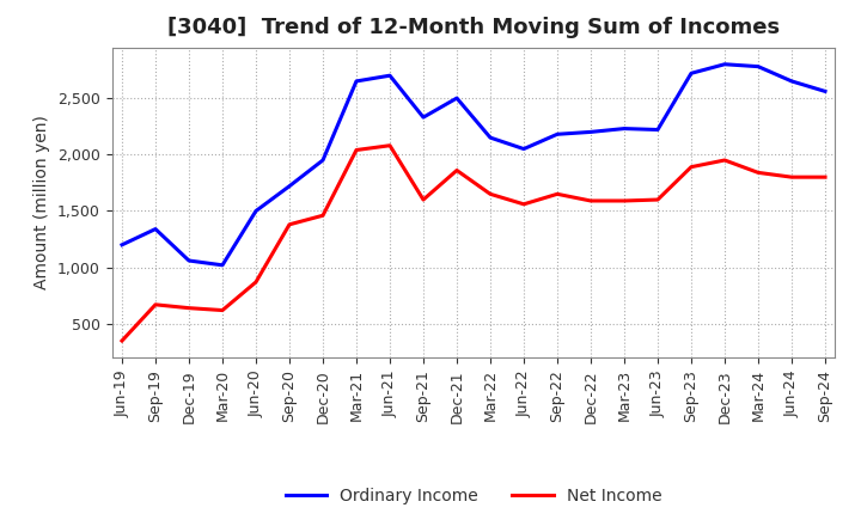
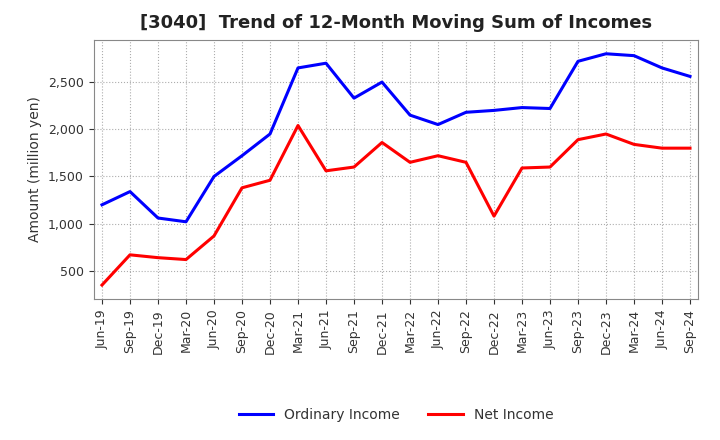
Net Income/Jun-21: 2,080 -> 1,560
Net Income/Jun-22: 1,560 -> 1,720
Net Income/Dec-22: 1,590 -> 1,080
